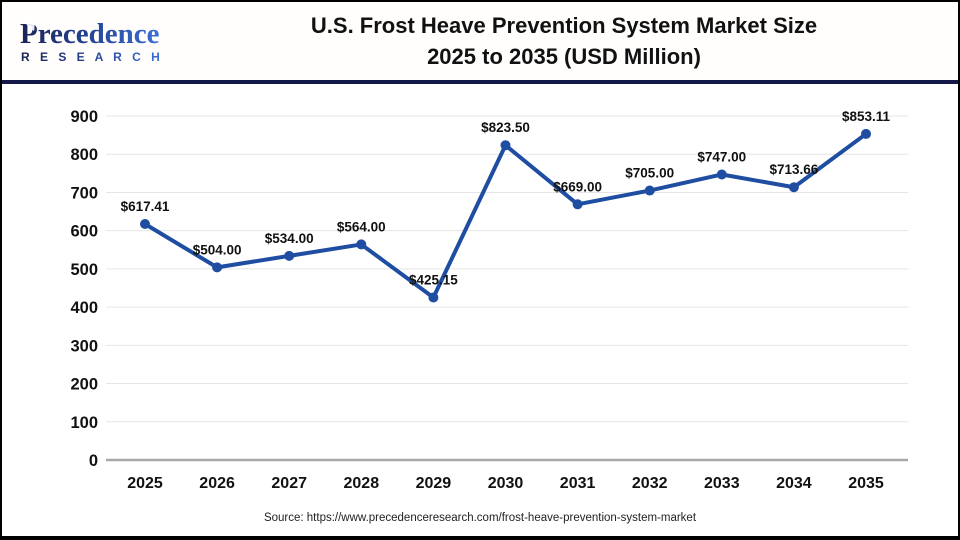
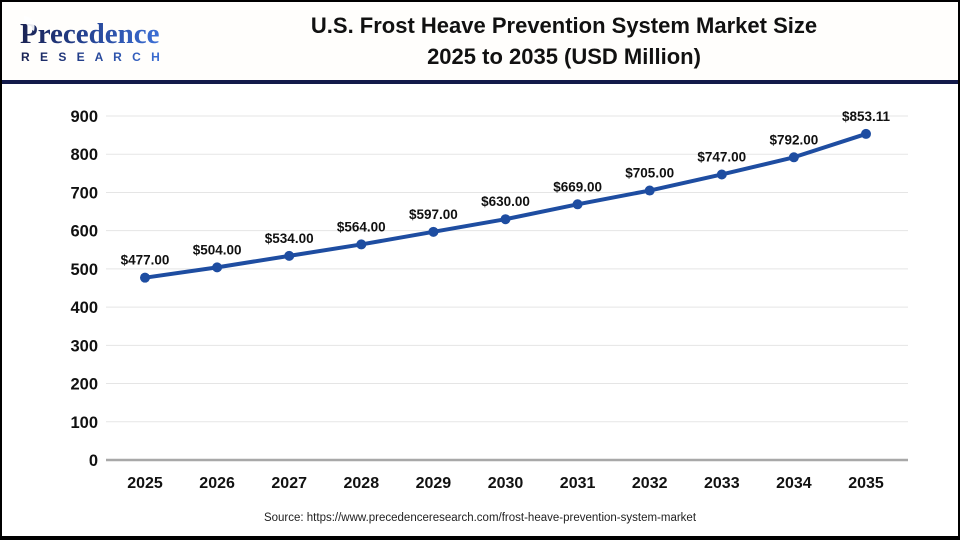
2025: $617.41 -> $477.00
2029: $425.15 -> $597.00
2030: $823.50 -> $630.00
2034: $713.66 -> $792.00
